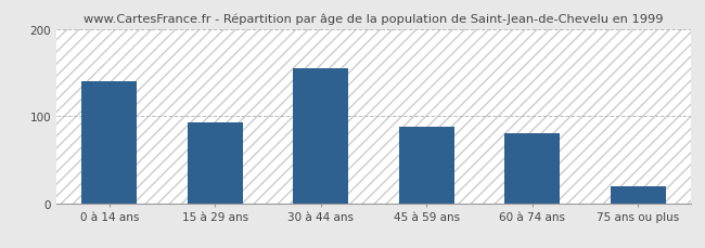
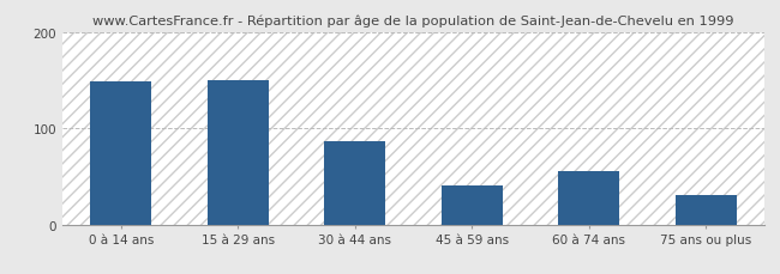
0 à 14 ans: 140 -> 148
15 à 29 ans: 93 -> 150
30 à 44 ans: 155 -> 86
45 à 59 ans: 88 -> 40
60 à 74 ans: 80 -> 56
75 ans ou plus: 20 -> 30
